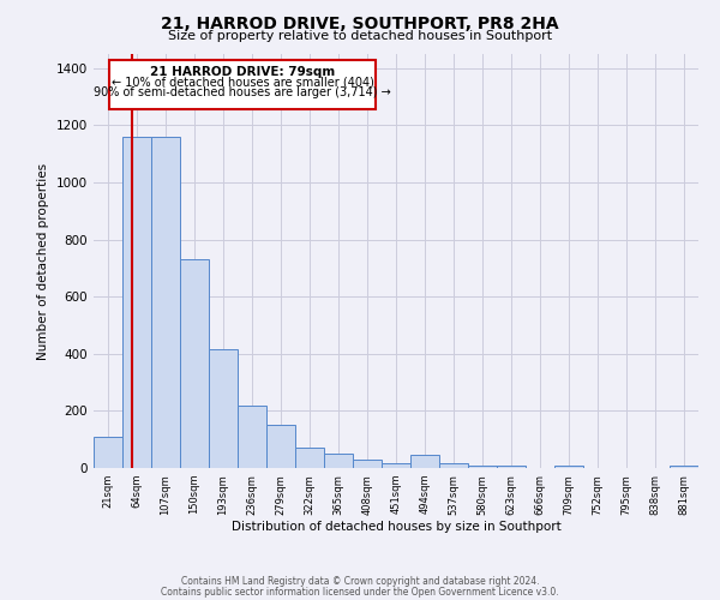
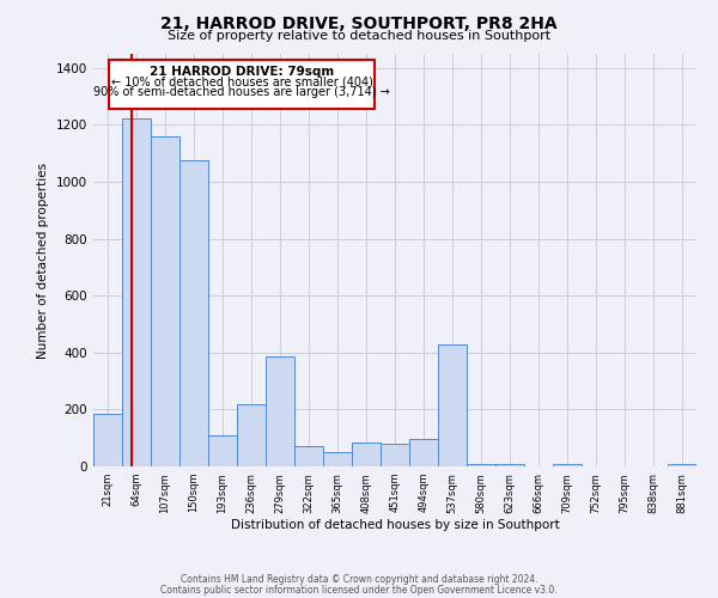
21sqm: 108 -> 185
64sqm: 1160 -> 1225
150sqm: 730 -> 1075
193sqm: 415 -> 110
279sqm: 150 -> 385
408sqm: 30 -> 85
451sqm: 15 -> 80
494sqm: 45 -> 95
537sqm: 15 -> 430
